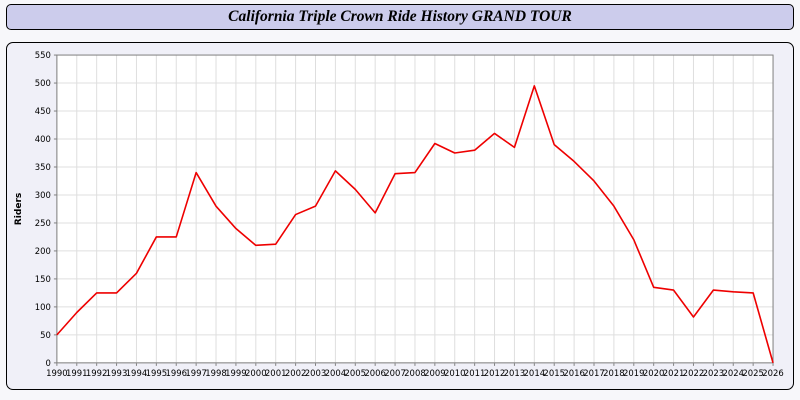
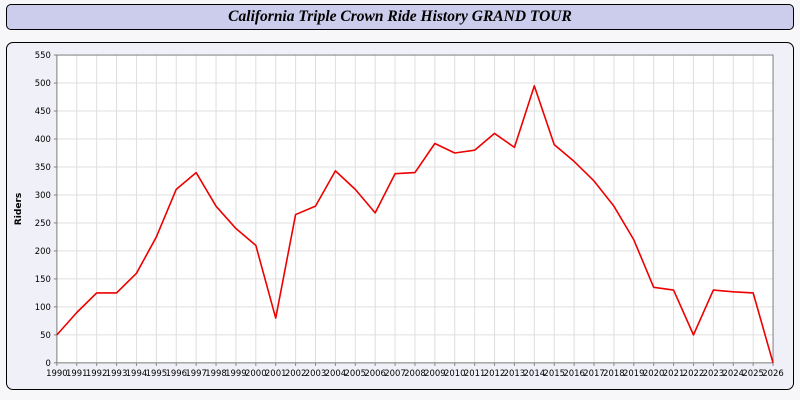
1996: 220 -> 310
2001: 210 -> 80
2022: 80 -> 50
